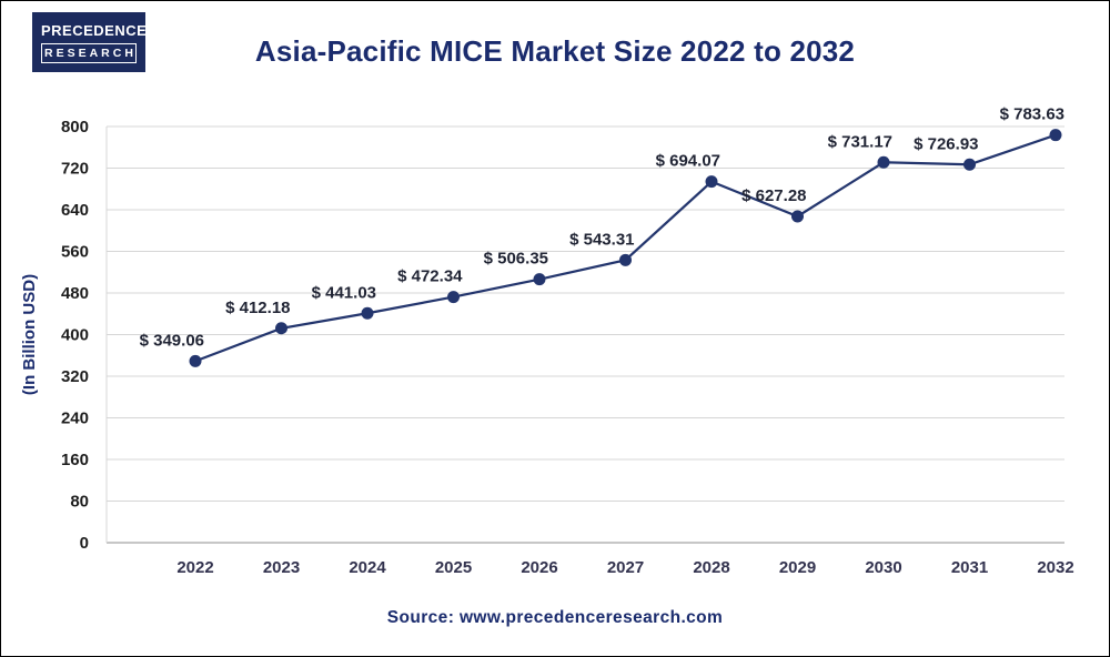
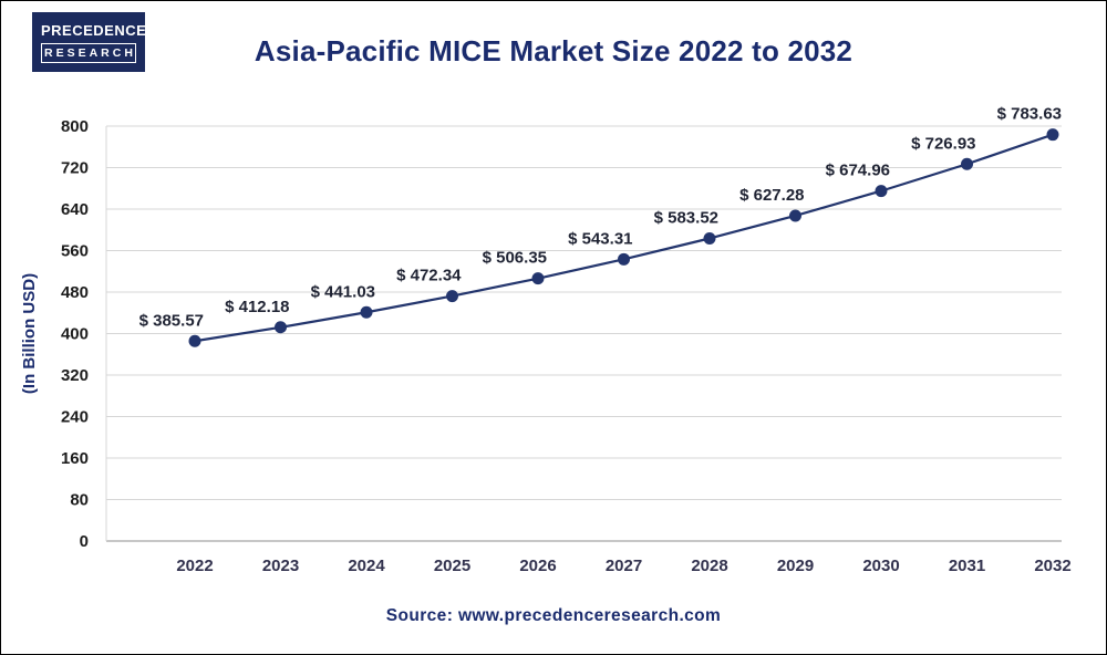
2022: 349.06 -> 385.57
2028: 694.07 -> 583.52
2030: 731.17 -> 674.96
